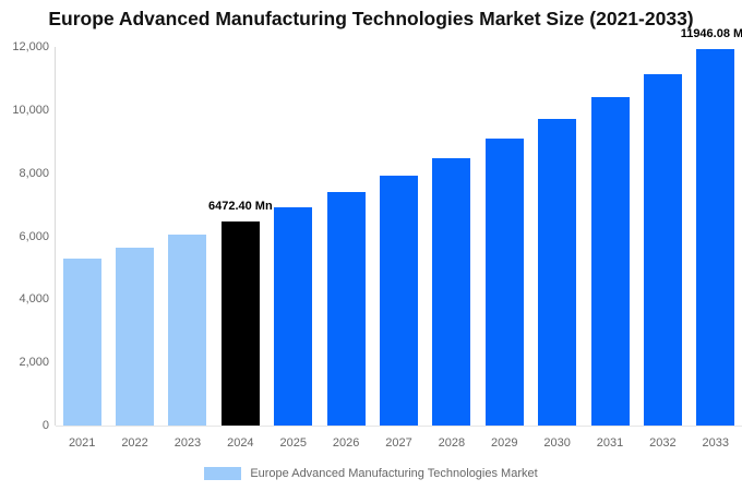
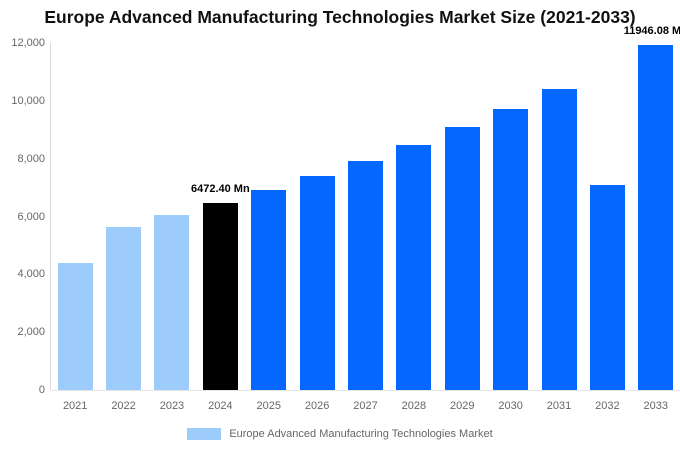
2021: 5300 -> 4400
2032: 11100 -> 7100
